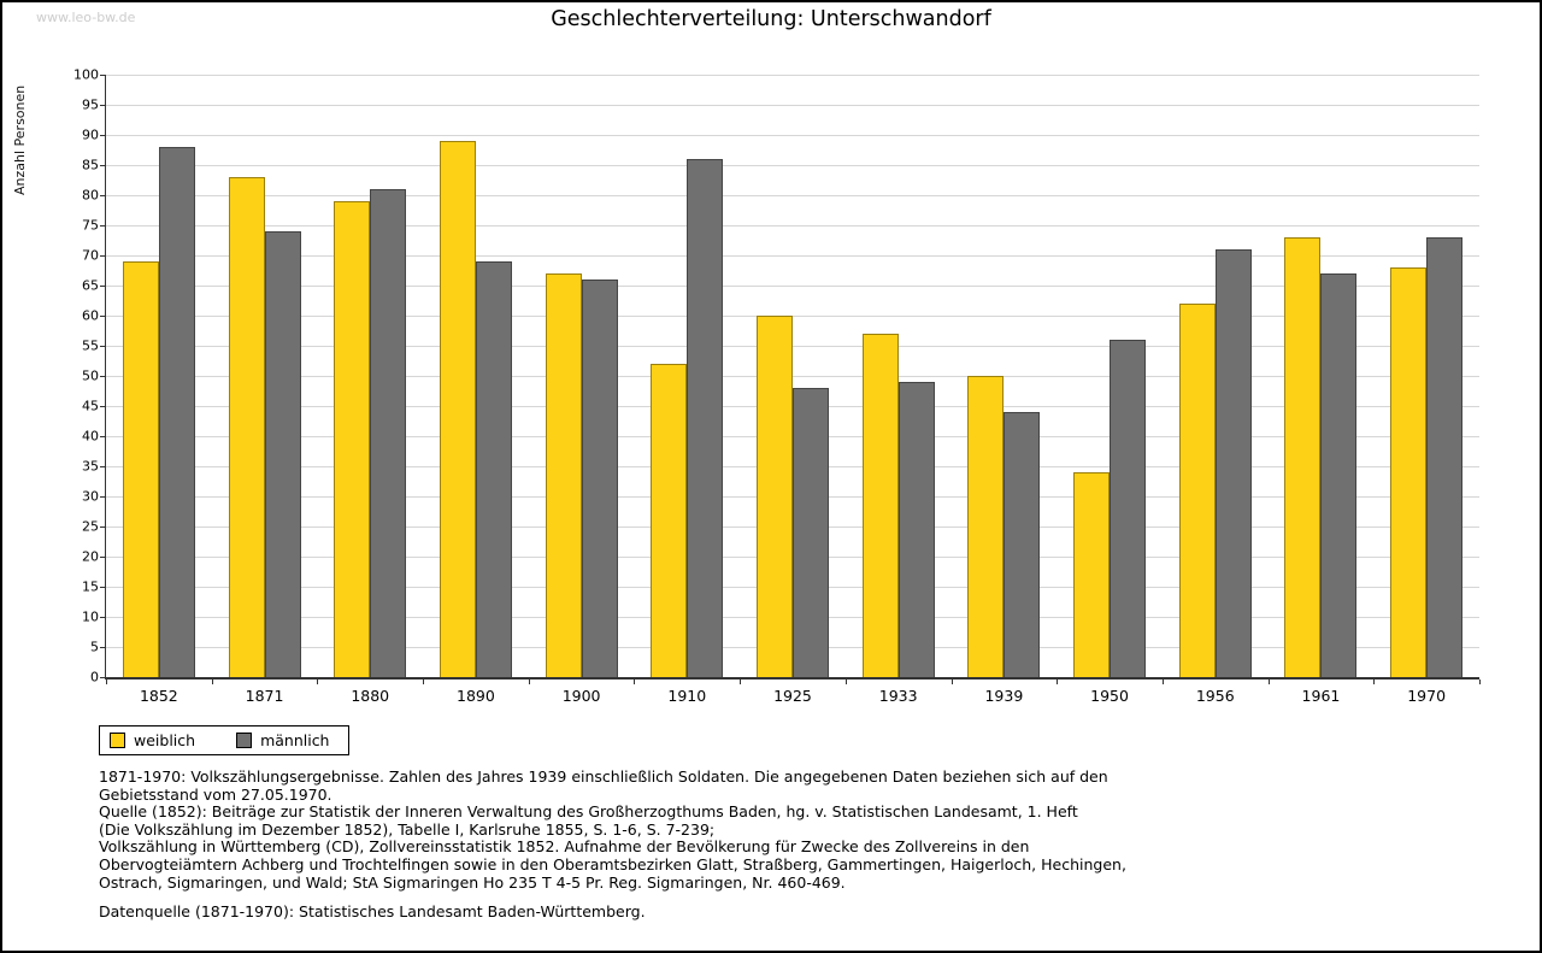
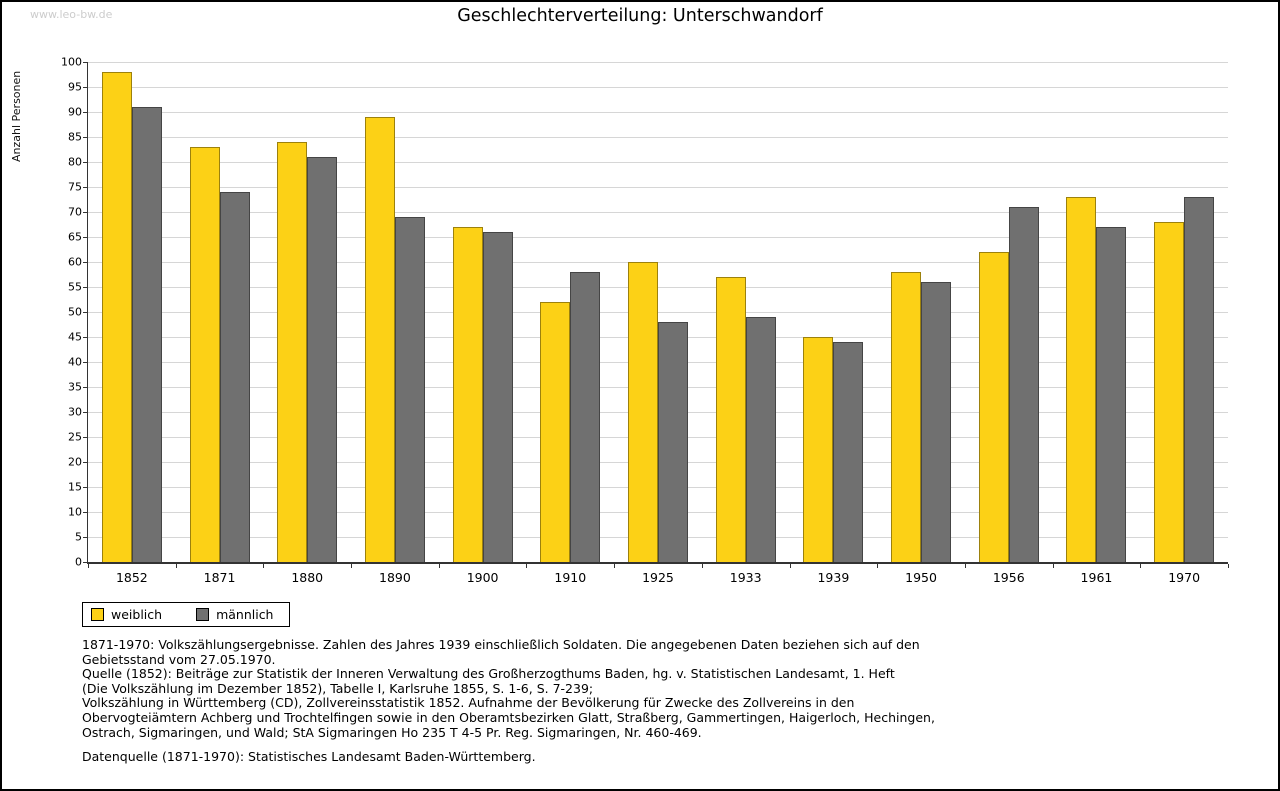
weiblich/1852: 69 -> 98
männlich/1852: 88 -> 91
weiblich/1880: 79 -> 84
männlich/1910: 86 -> 58
weiblich/1939: 50 -> 45
weiblich/1950: 34 -> 58
